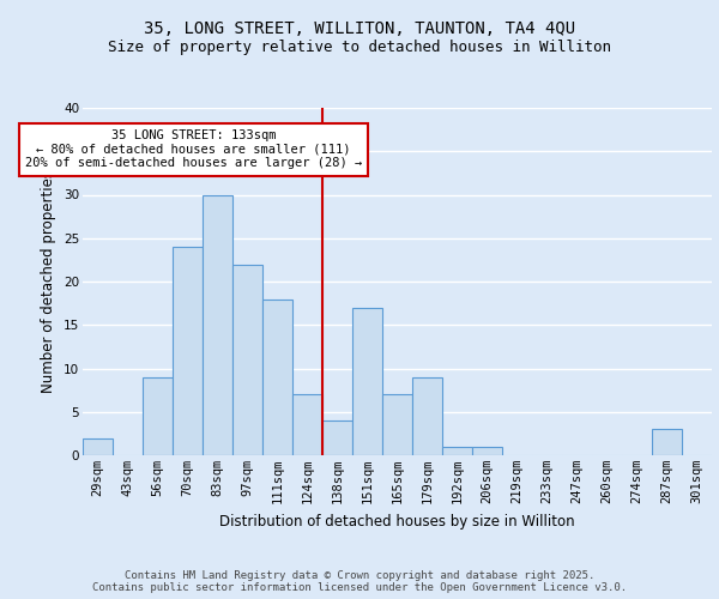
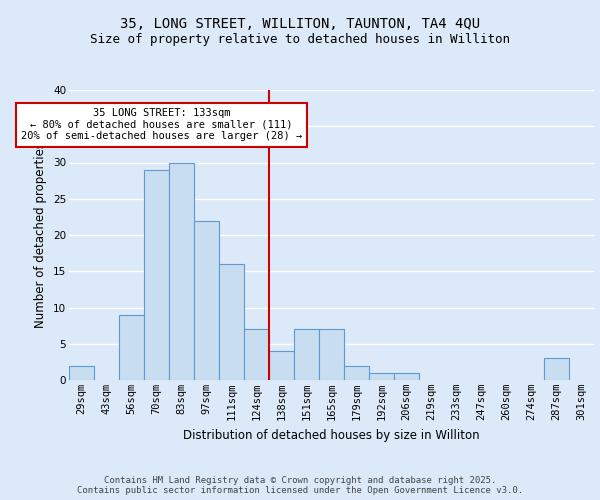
70sqm: 24 -> 29
111sqm: 18 -> 16
151sqm: 17 -> 7
179sqm: 9 -> 2
